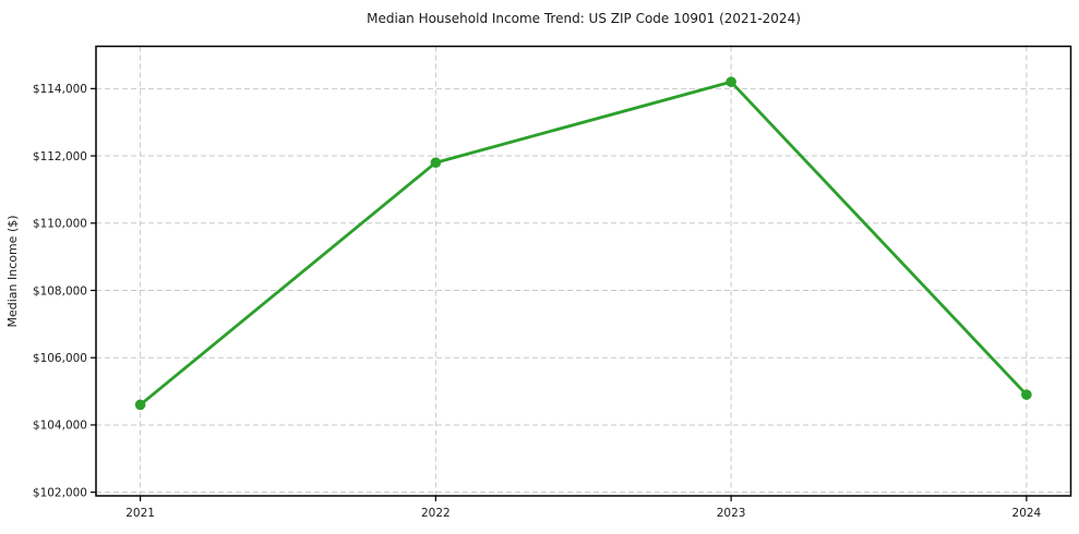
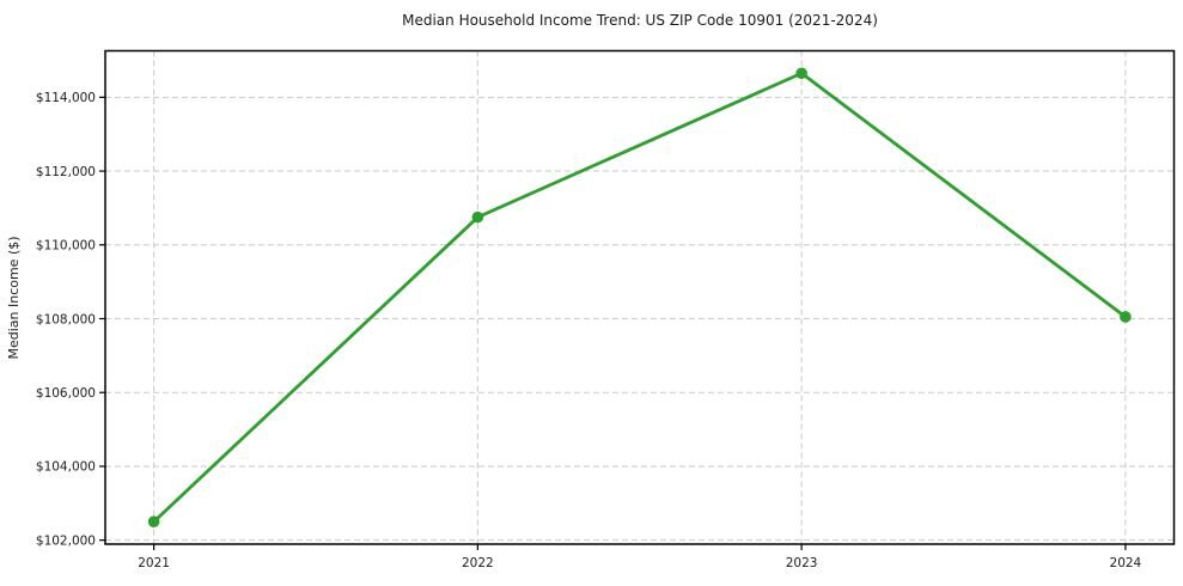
2021: $104600 -> $102500
2022: $111800 -> $110800
2023: $114200 -> $114600
2024: $104900 -> $108000
